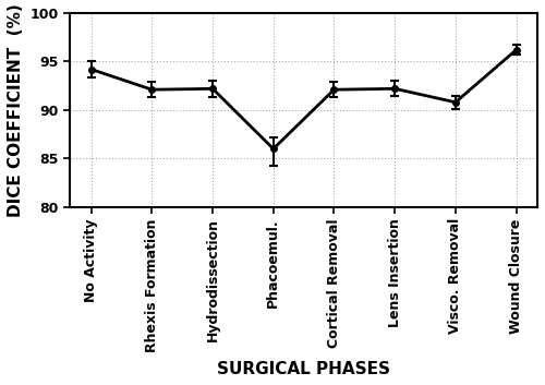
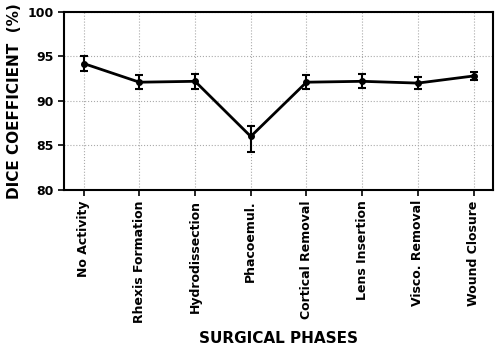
Visco. Removal: 90.8 -> 92.0
Wound Closure: 96.2 -> 92.8
